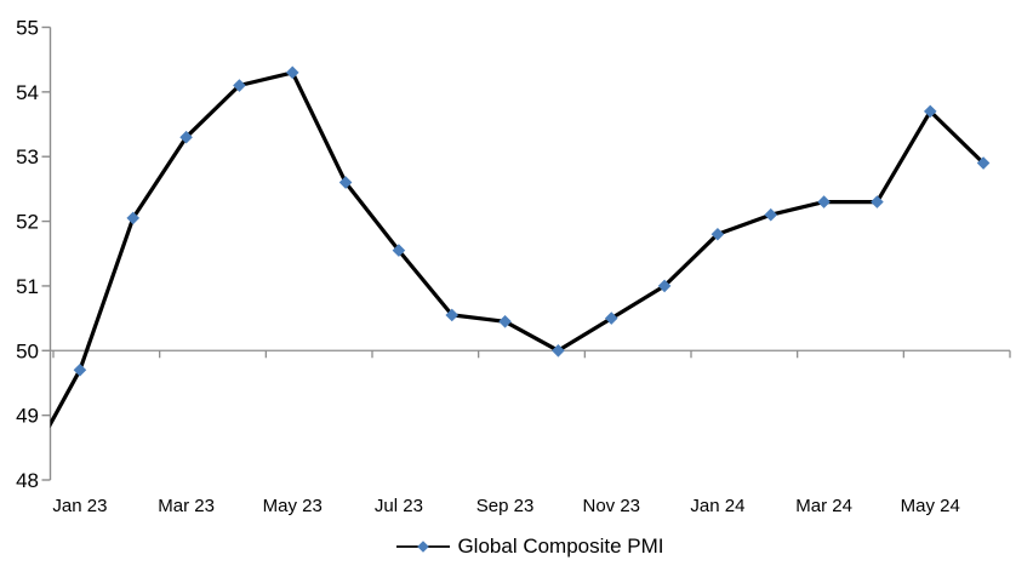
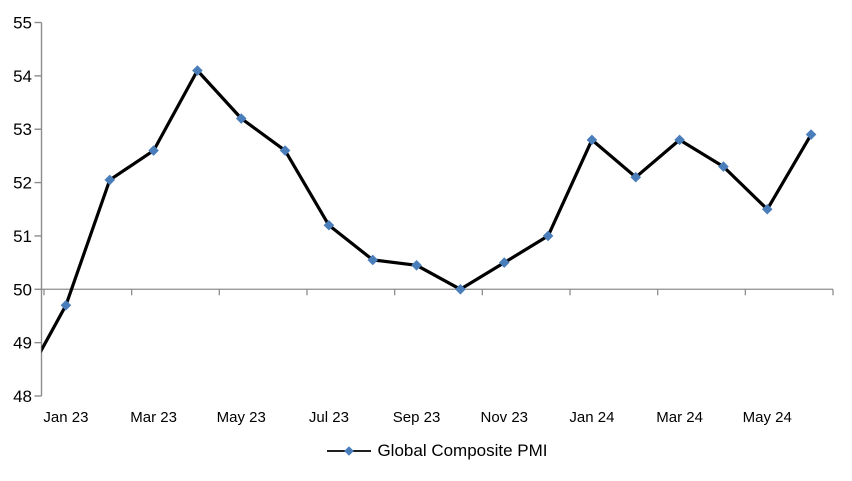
Mar 23: 53.3 -> 52.6
May 23: 54.3 -> 53.2
Jul 23: 51.5 -> 51.2
Jan 24: 51.8 -> 52.8
Mar 24: 52.3 -> 52.8
May 24: 53.7 -> 51.5
